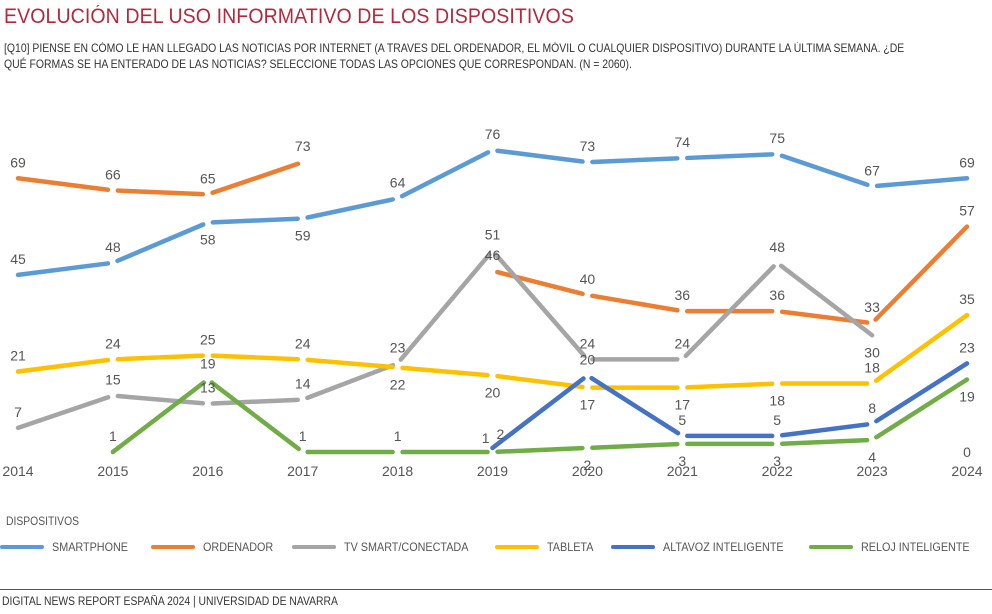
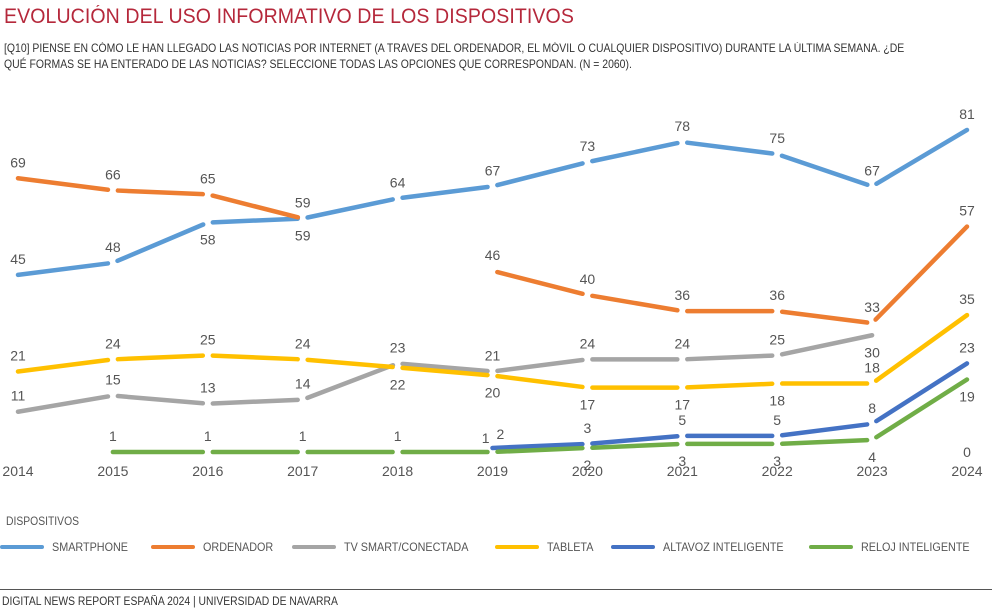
TV SMART/CONECTADA/2014: 7 -> 11
RELOJ INTELIGENTE/2016: 19 -> 1
ORDENADOR/2017: 73 -> 59
SMARTPHONE/2019: 76 -> 67
TV SMART/CONECTADA/2019: 51 -> 21
ALTAVOZ INTELIGENTE/2020: 20 -> 3
SMARTPHONE/2021: 74 -> 78
TV SMART/CONECTADA/2022: 48 -> 25
SMARTPHONE/2024: 69 -> 81
